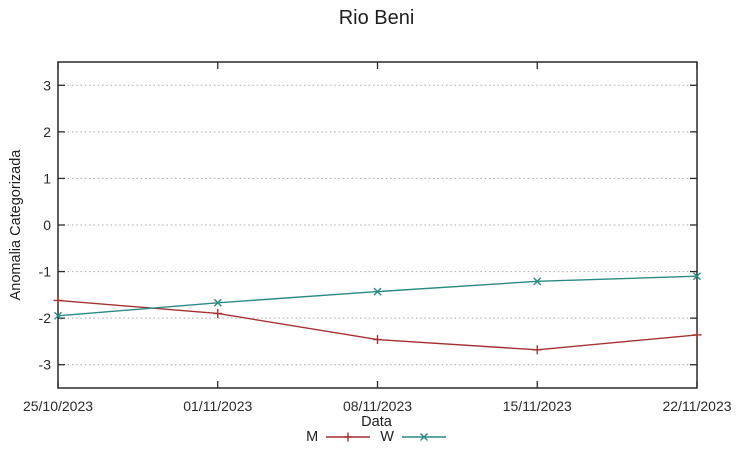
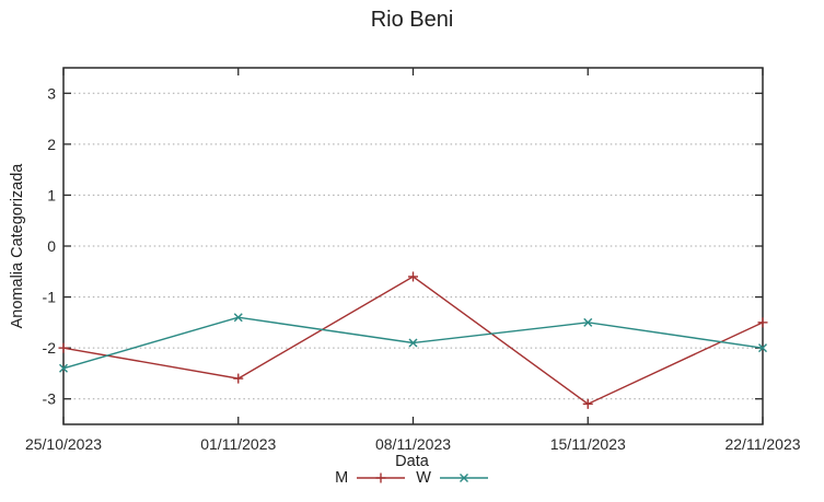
M/25/10/2023: -1.6 -> -2.0
W/25/10/2023: -1.9 -> -2.4
M/01/11/2023: -1.9 -> -2.6
W/01/11/2023: -1.7 -> -1.4
M/08/11/2023: -2.5 -> -0.6
W/08/11/2023: -1.4 -> -1.9
M/15/11/2023: -2.7 -> -3.1
W/15/11/2023: -1.2 -> -1.5
M/22/11/2023: -2.4 -> -1.5
W/22/11/2023: -1.1 -> -2.0
